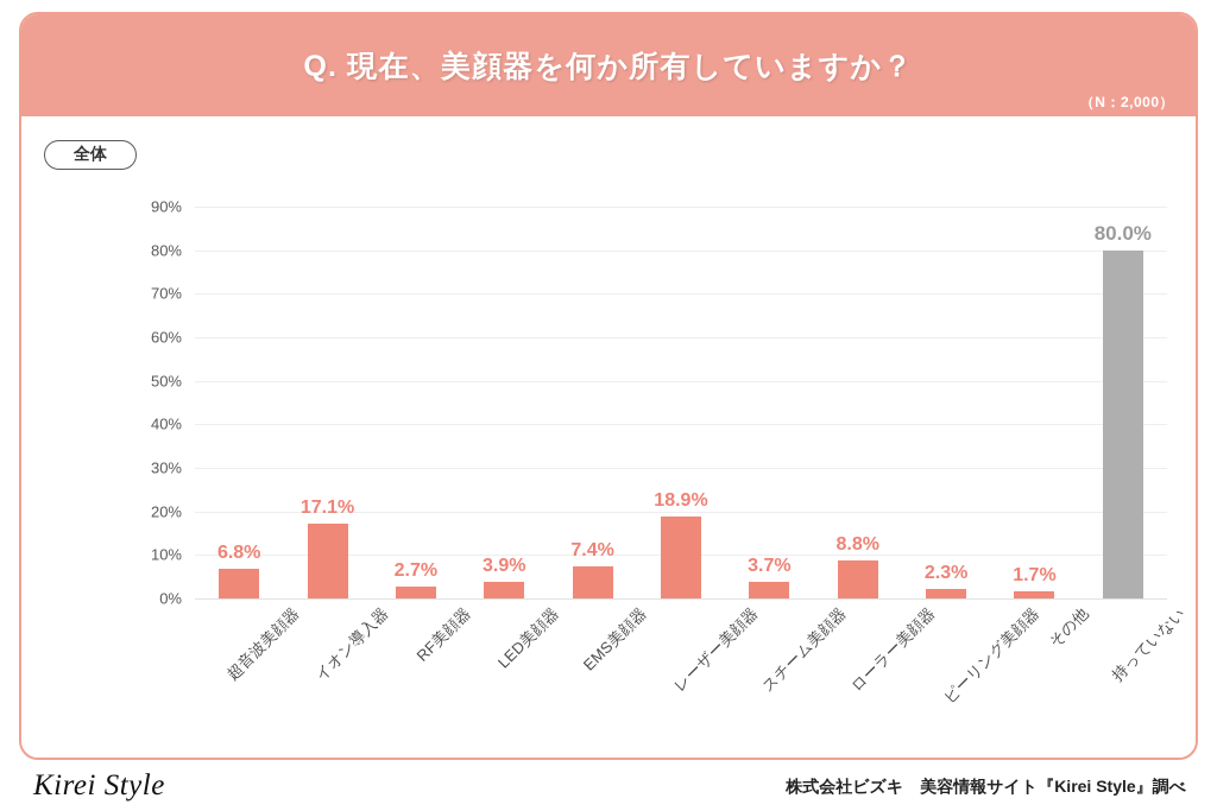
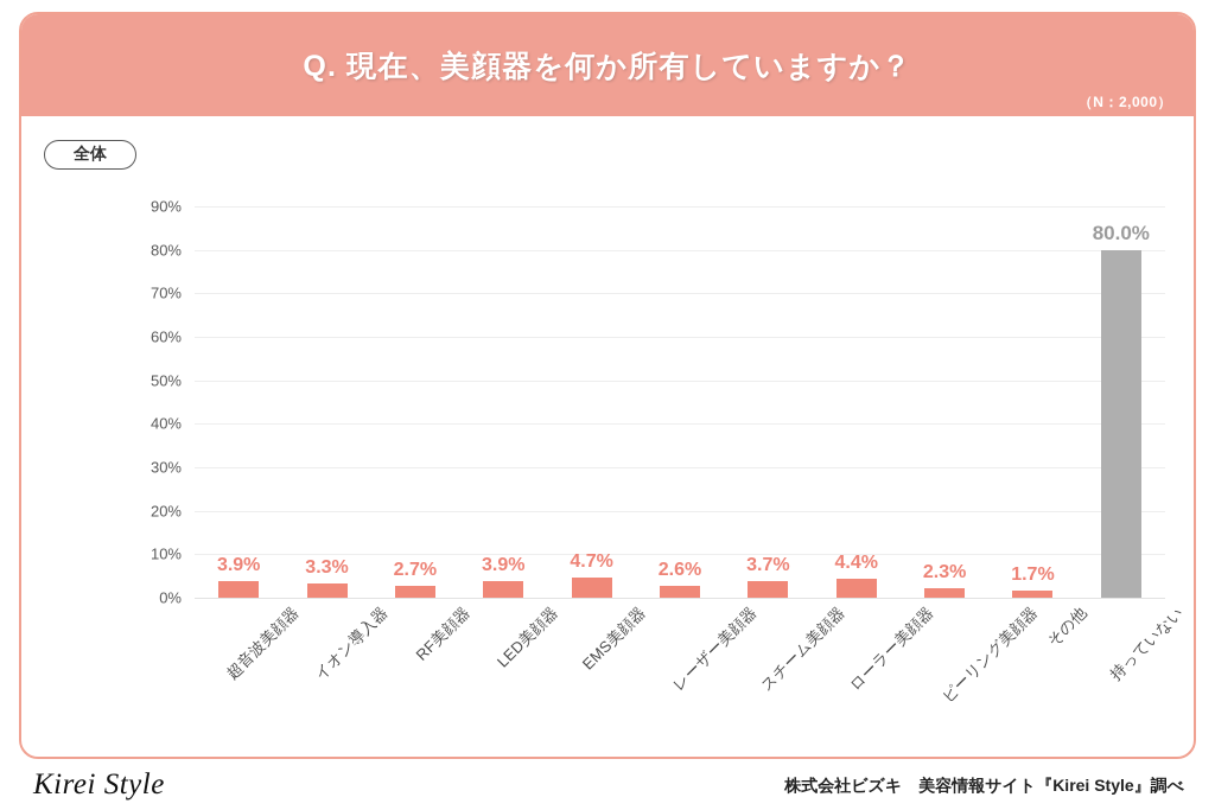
超音波美顔器: 6.8% -> 3.9%
イオン導入器: 17.1% -> 3.3%
EMS美顔器: 7.4% -> 4.7%
レーザー美顔器: 18.9% -> 2.6%
ローラー美顔器: 8.8% -> 4.4%
